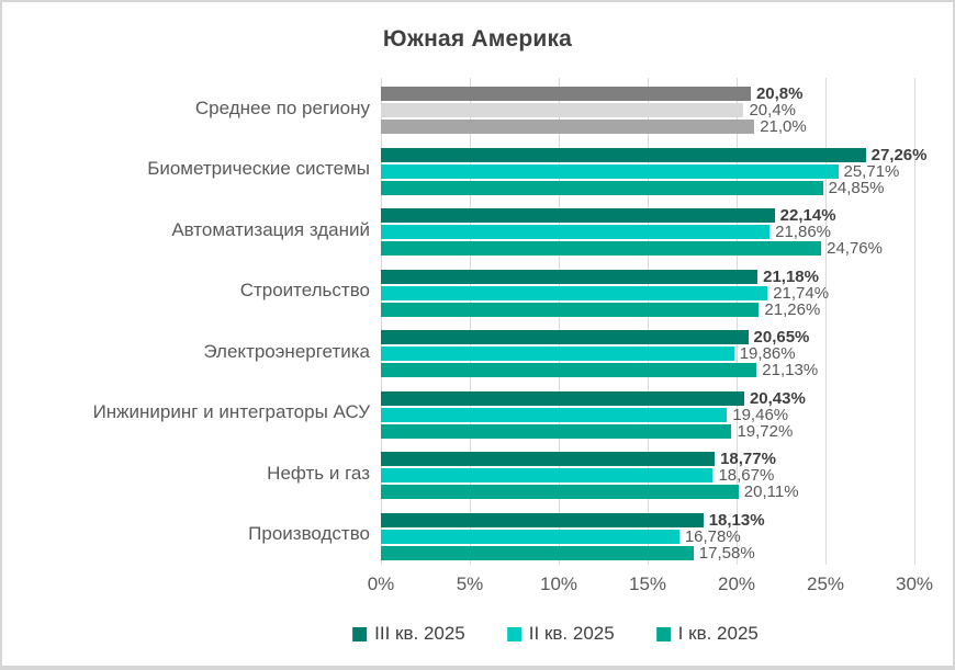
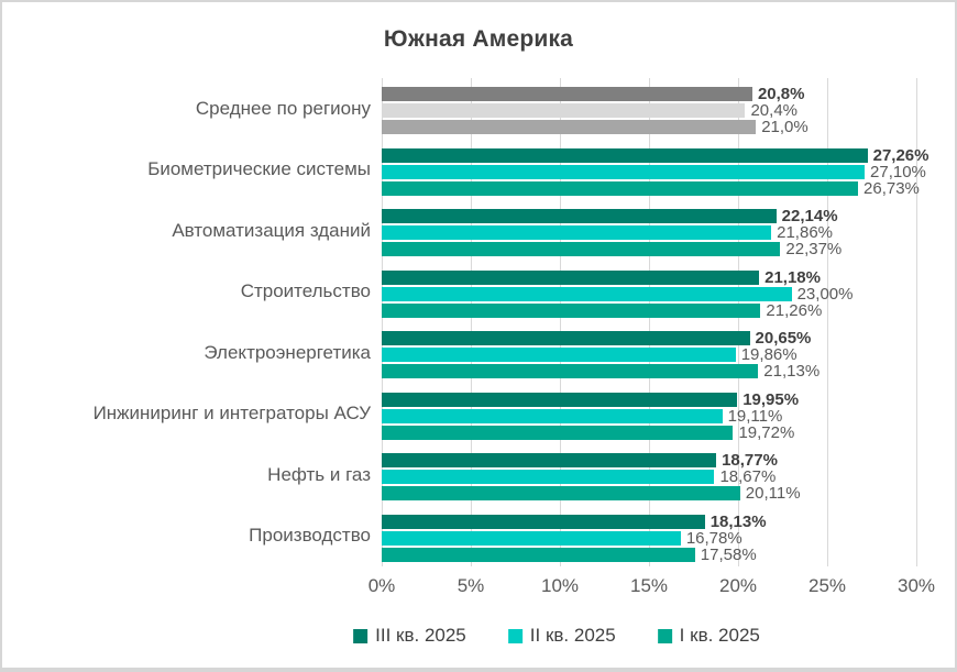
II кв. 2025/Биометрические системы: 25,71% -> 27,10%
I кв. 2025/Биометрические системы: 24,85% -> 26,73%
I кв. 2025/Автоматизация зданий: 24,76% -> 22,37%
II кв. 2025/Строительство: 21,74% -> 23,00%
III кв. 2025/Инжиниринг и интеграторы АСУ: 20,43% -> 19,95%
II кв. 2025/Инжиниринг и интеграторы АСУ: 19,46% -> 19,11%
